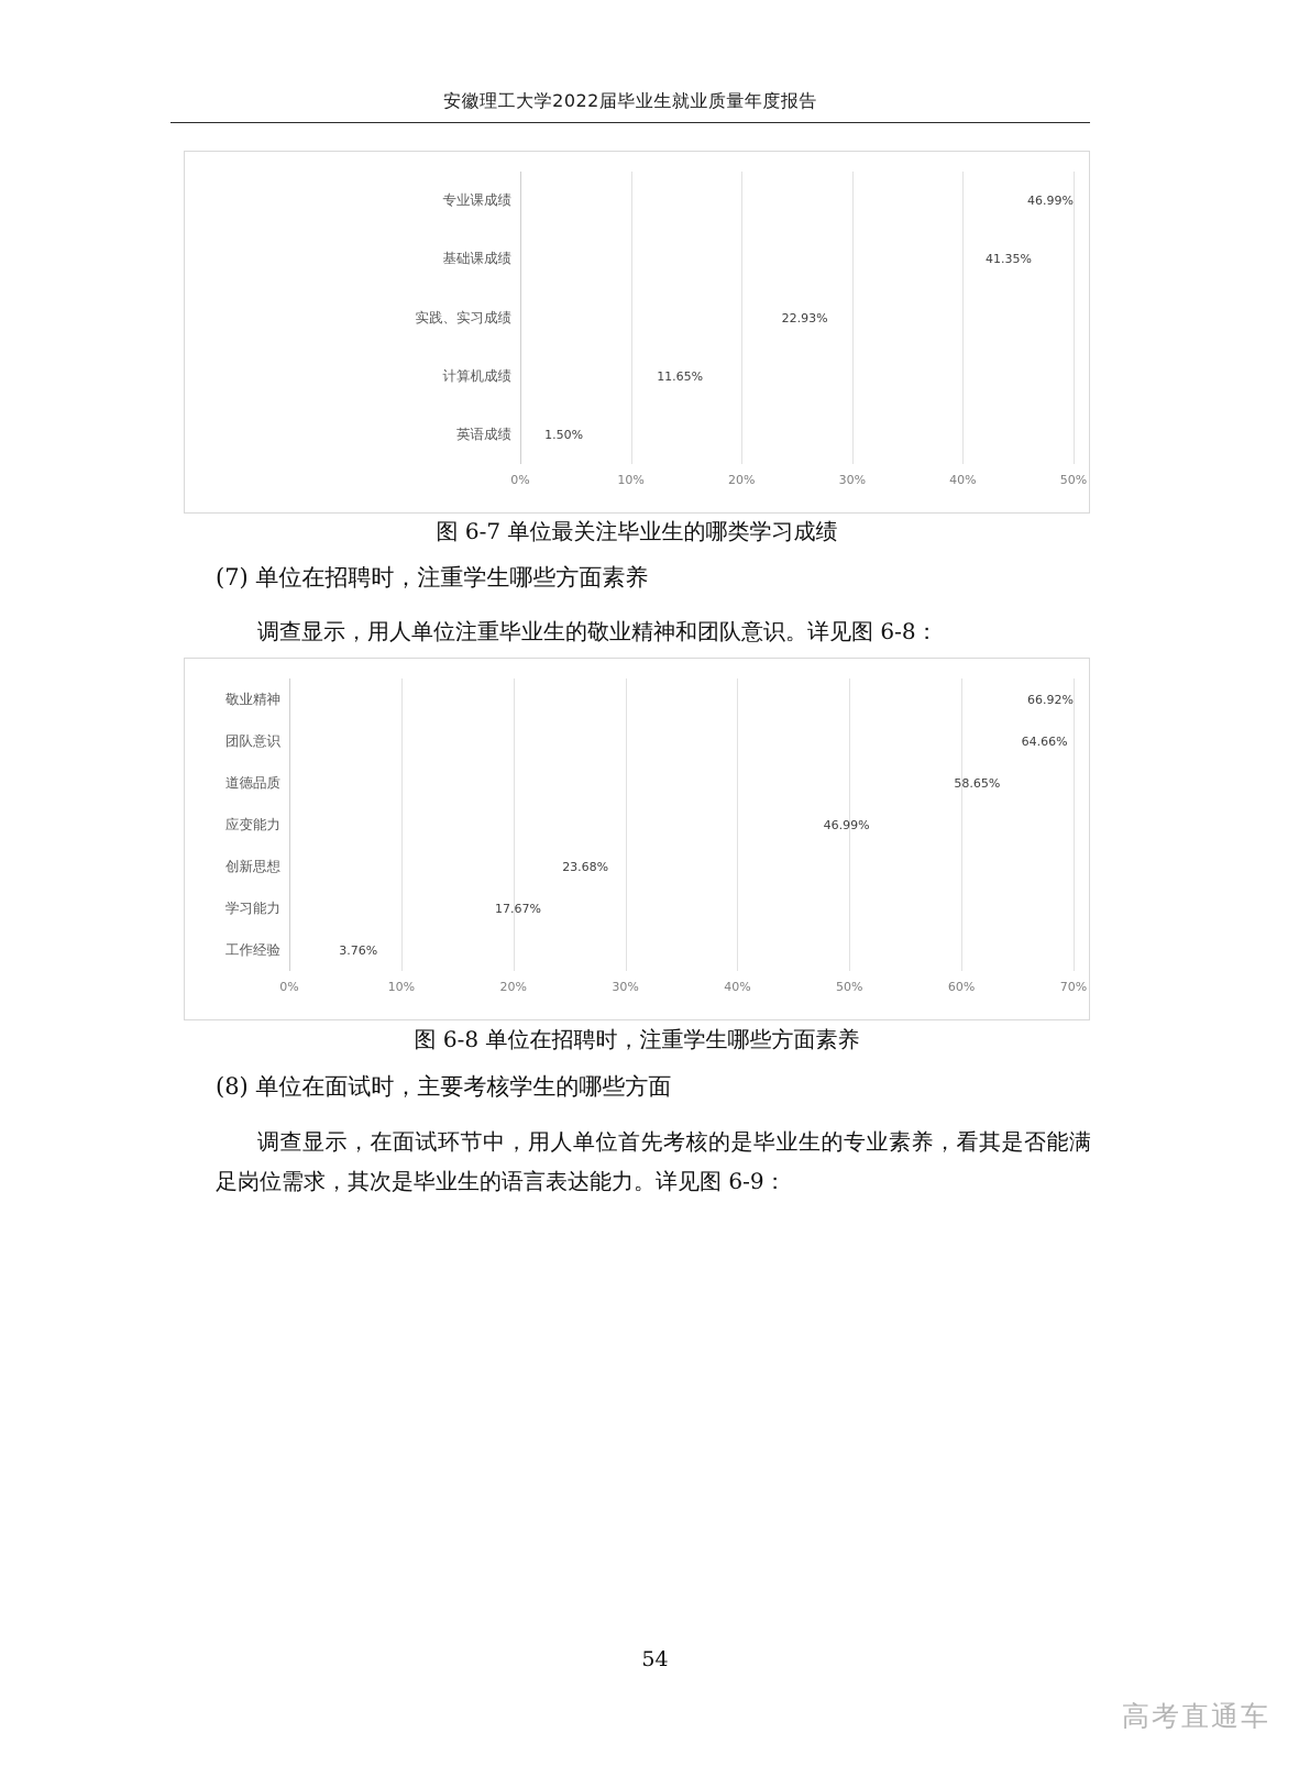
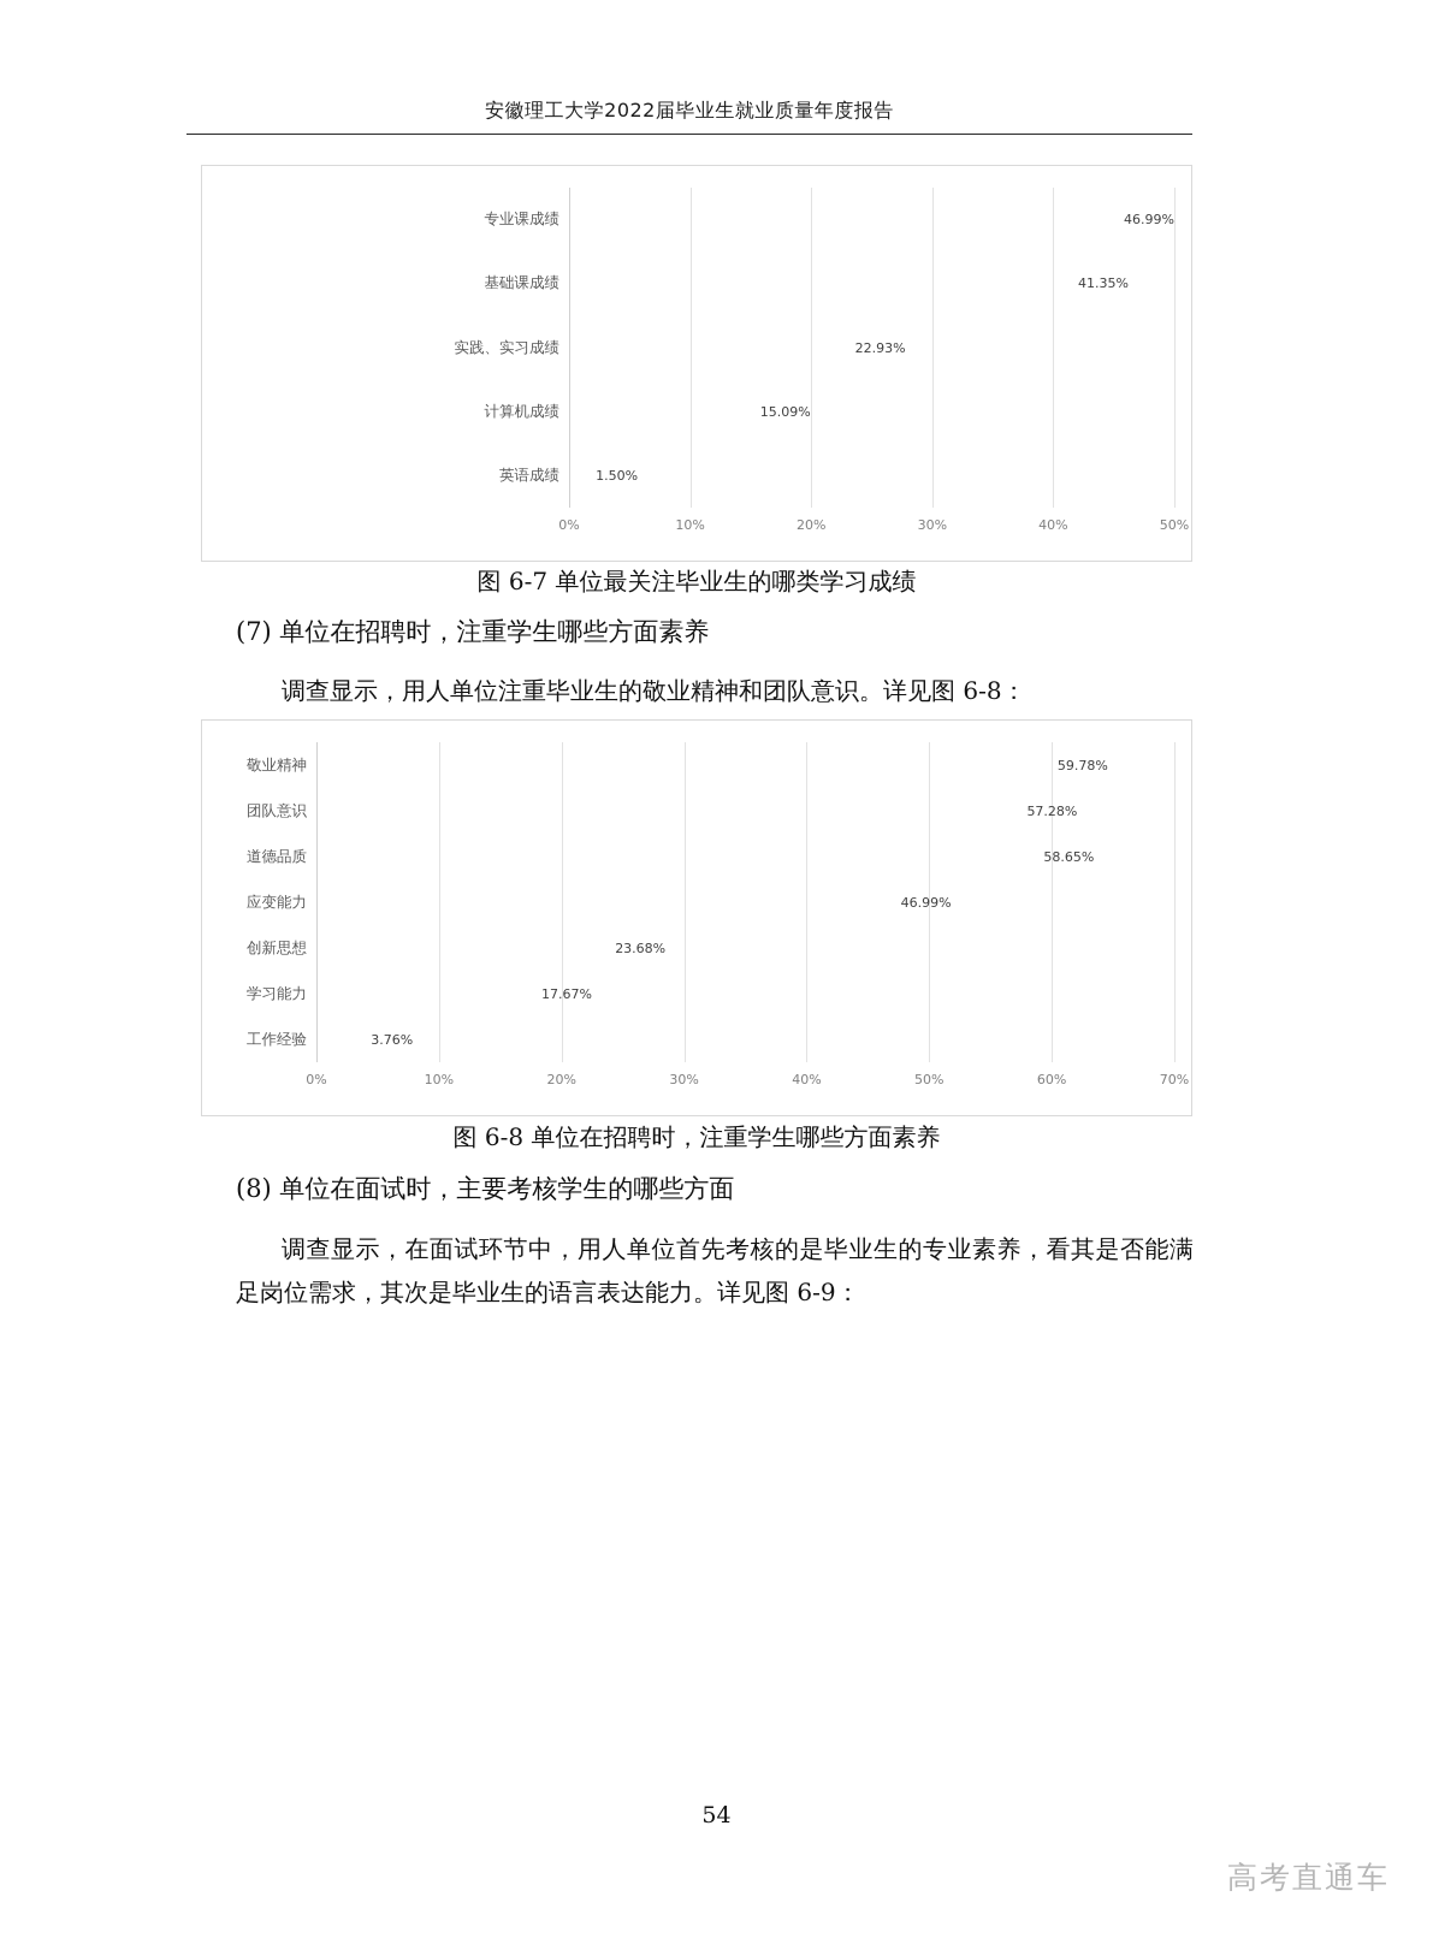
图 6-7 单位最关注毕业生的哪类学习成绩/计算机成绩: 11.65% -> 15.09%
图 6-8 单位在招聘时，注重学生哪些方面素养/敬业精神: 66.92% -> 59.78%
图 6-8 单位在招聘时，注重学生哪些方面素养/团队意识: 64.66% -> 57.28%
